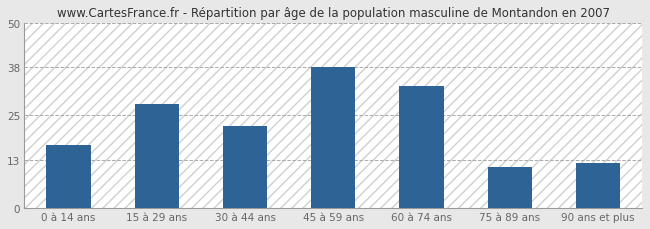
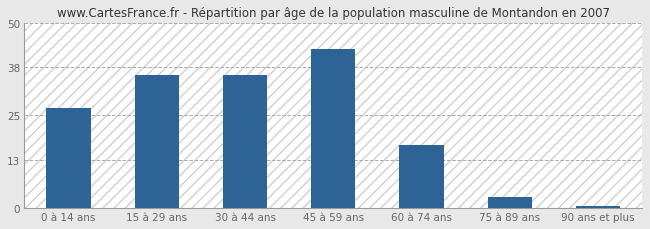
0 à 14 ans: 17.0 -> 27.0
15 à 29 ans: 28.0 -> 36.0
30 à 44 ans: 22.0 -> 36.0
45 à 59 ans: 38.0 -> 43.0
60 à 74 ans: 33.0 -> 17.0
75 à 89 ans: 11.0 -> 3.0
90 ans et plus: 12.0 -> 0.5
